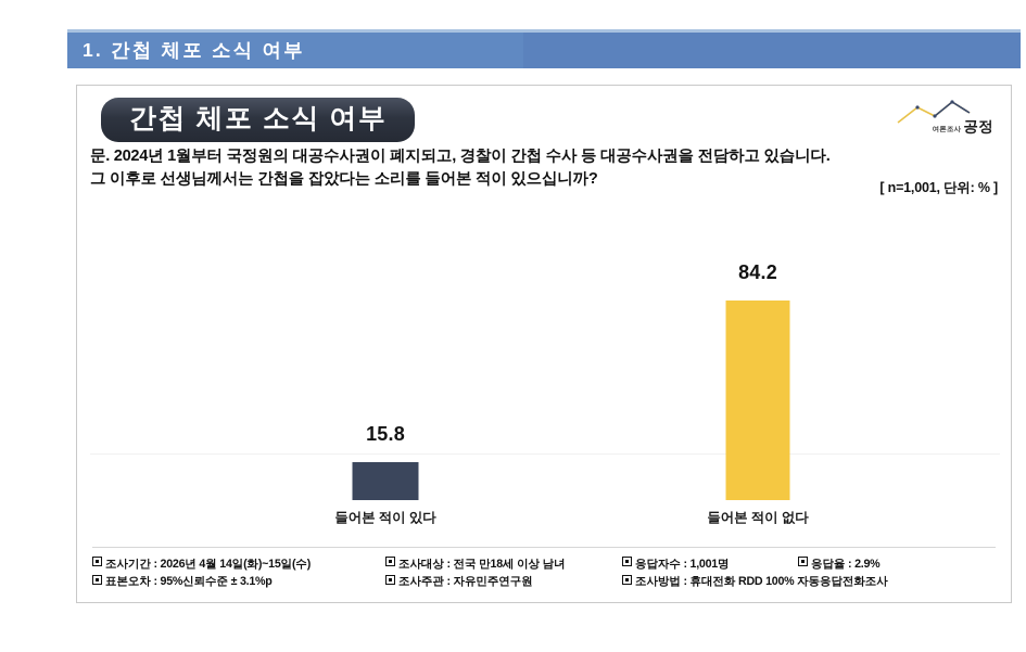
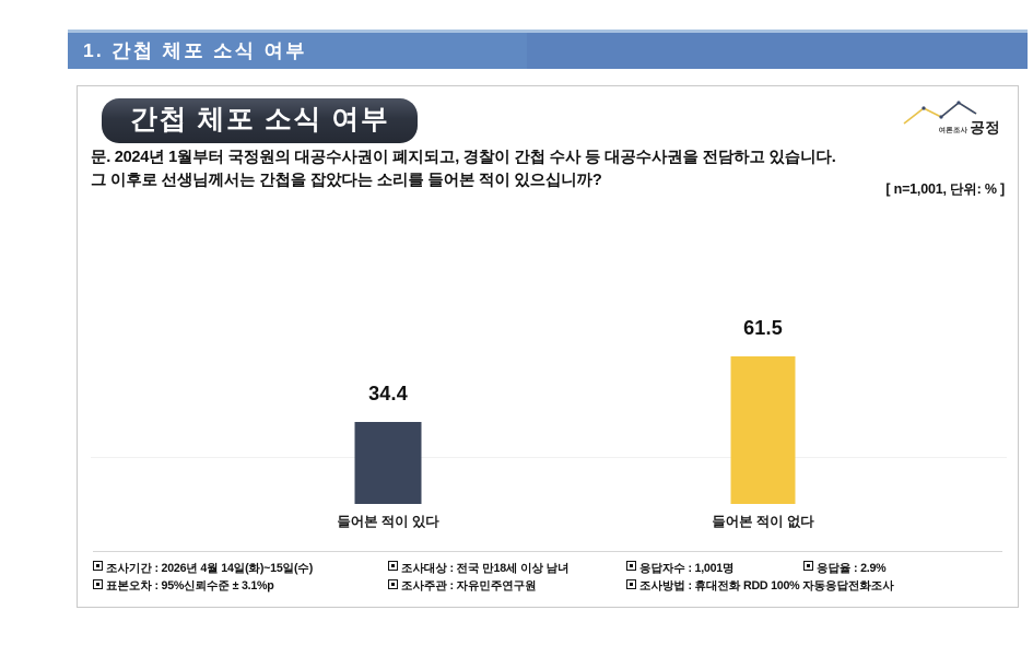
들어본 적이 있다: 15.8 -> 34.4
들어본 적이 없다: 84.2 -> 61.5
